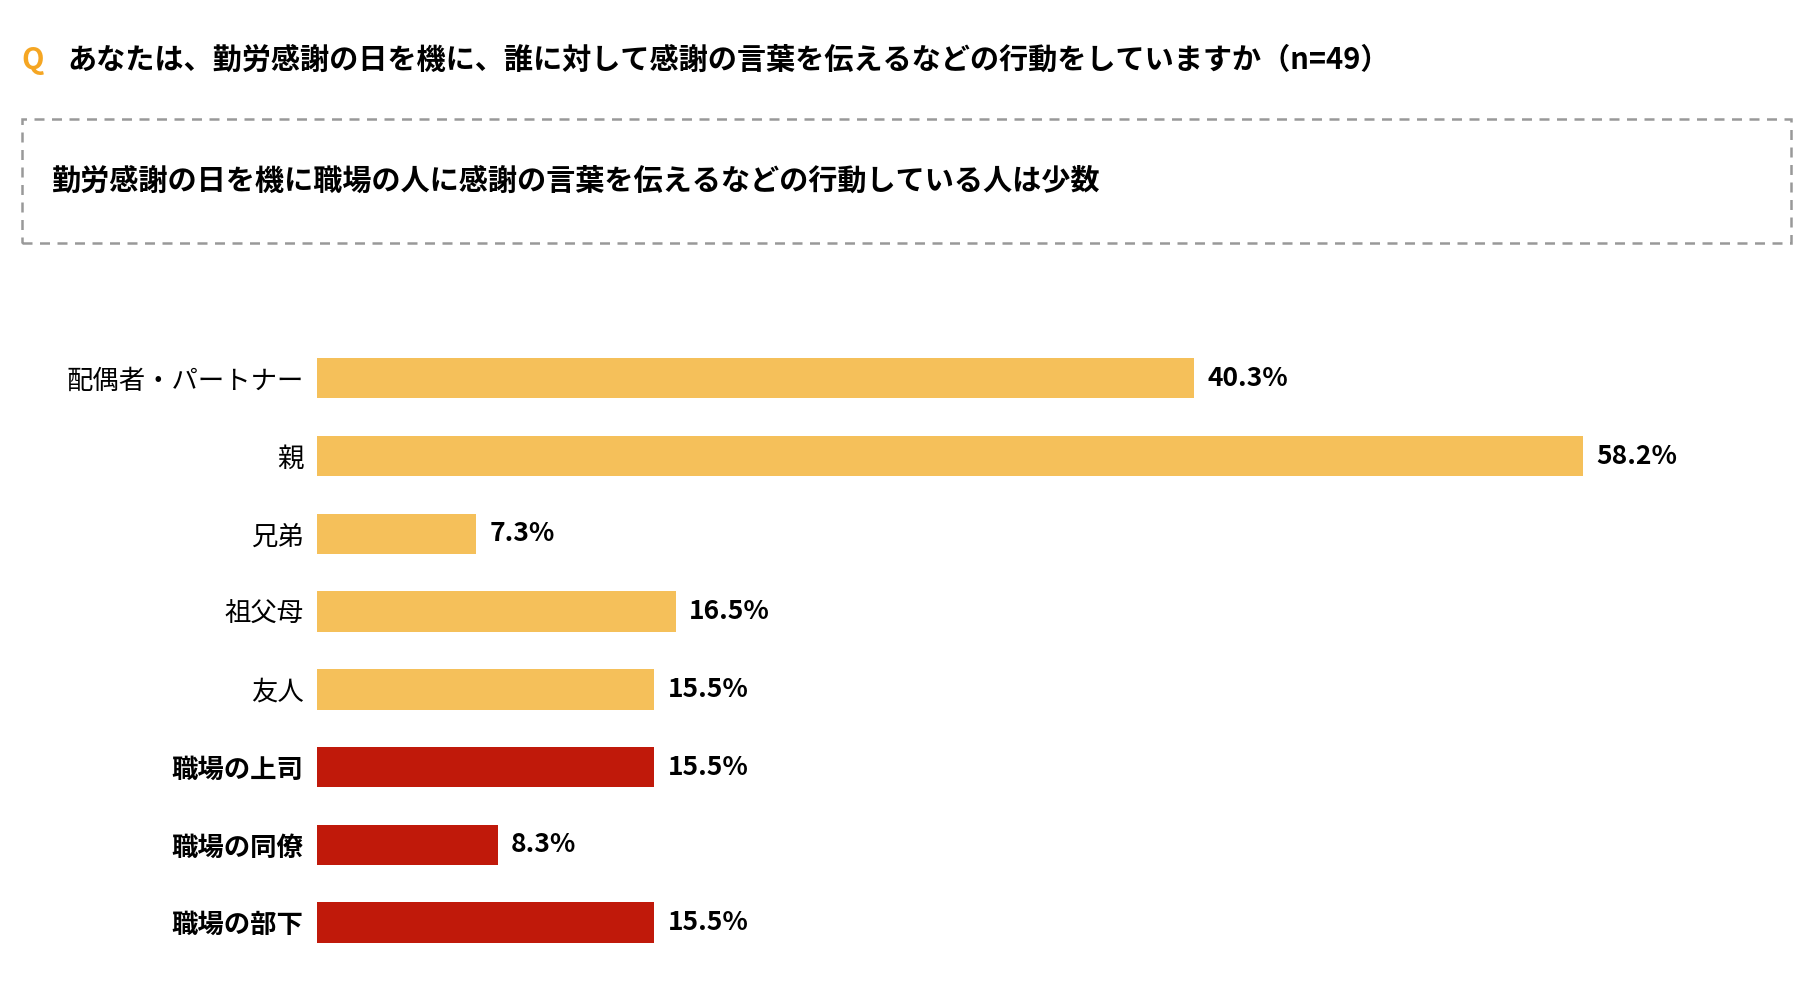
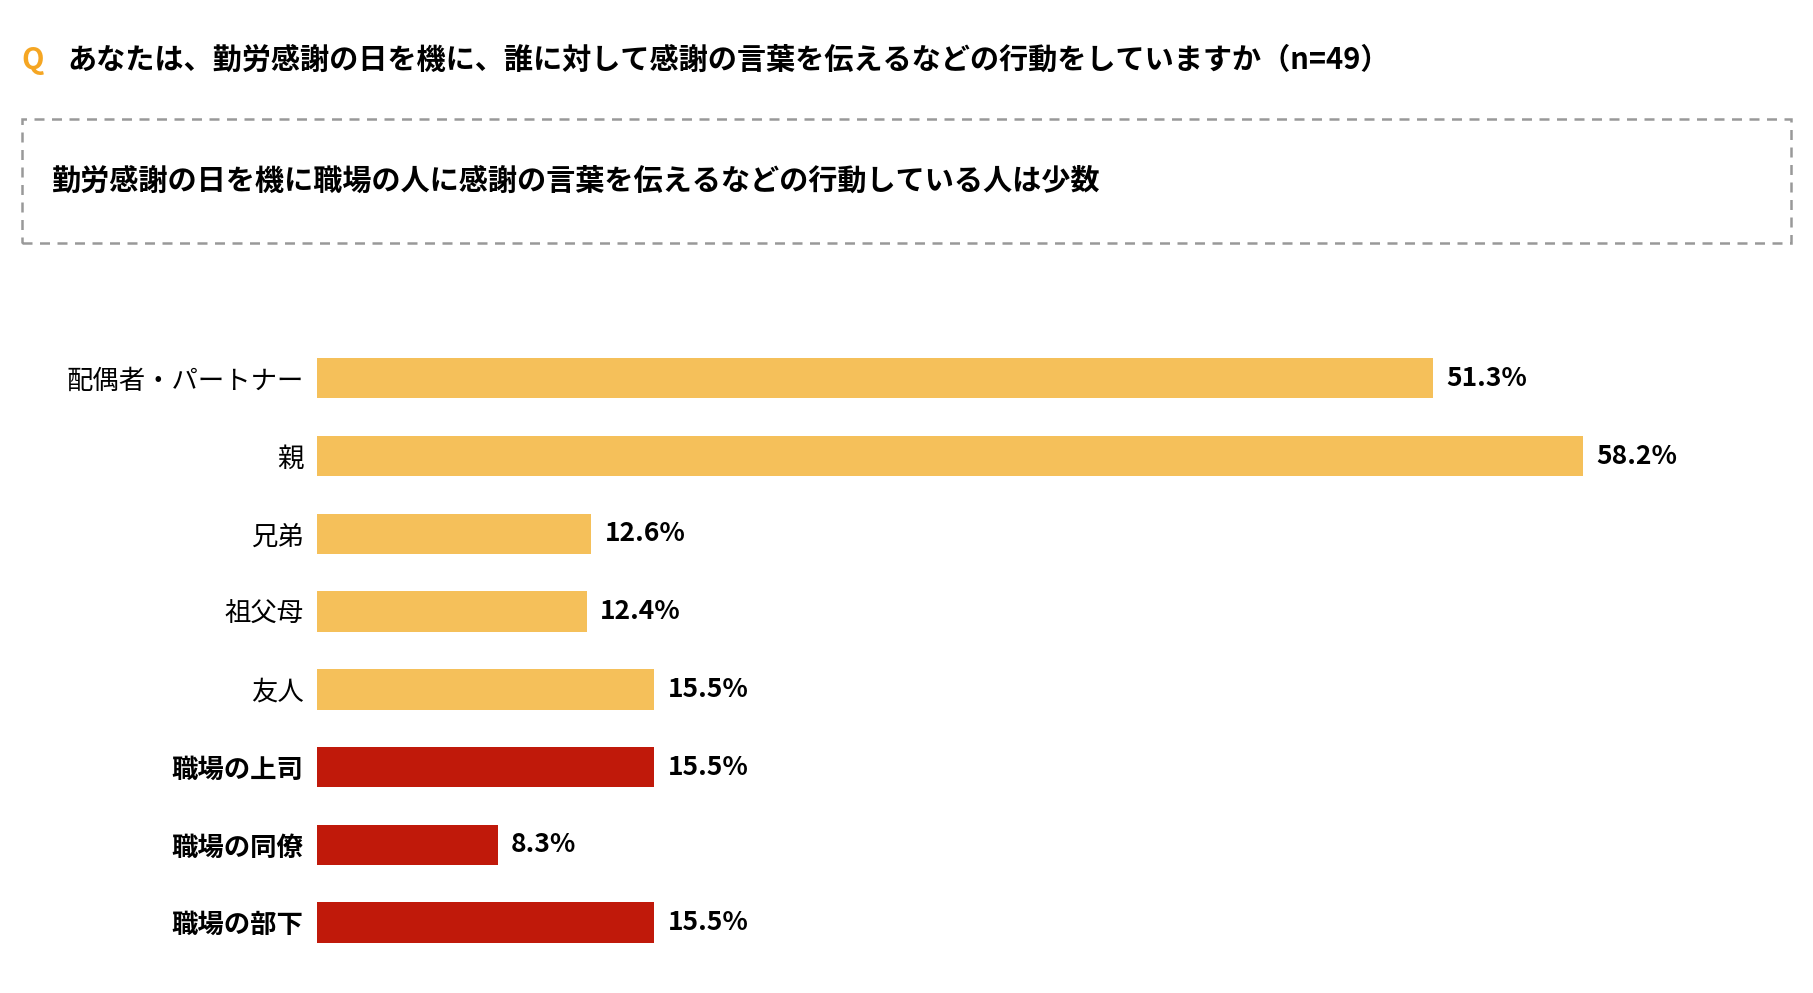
配偶者・パートナー: 40.3% -> 51.3%
兄弟: 7.3% -> 12.6%
祖父母: 16.5% -> 12.4%
